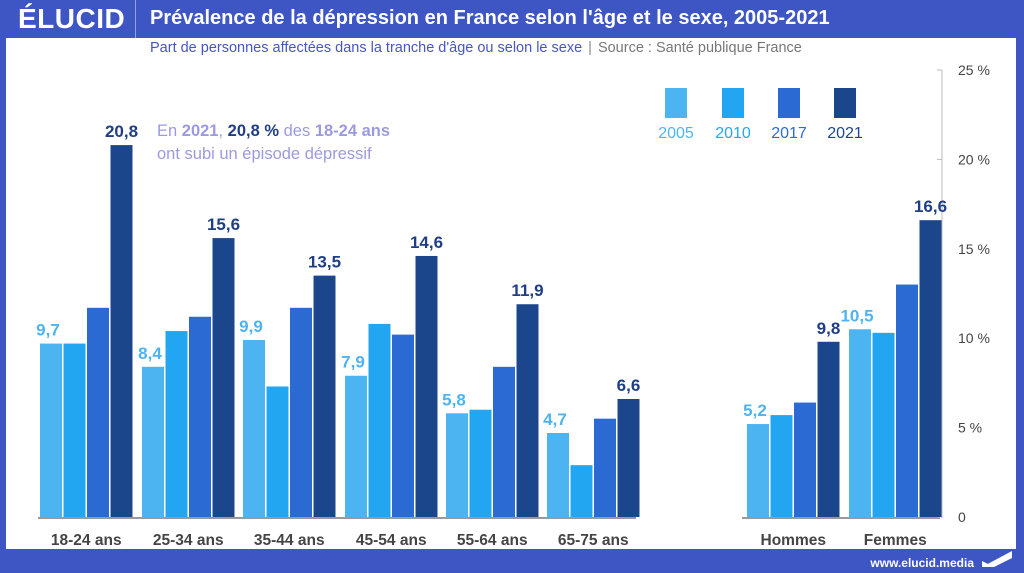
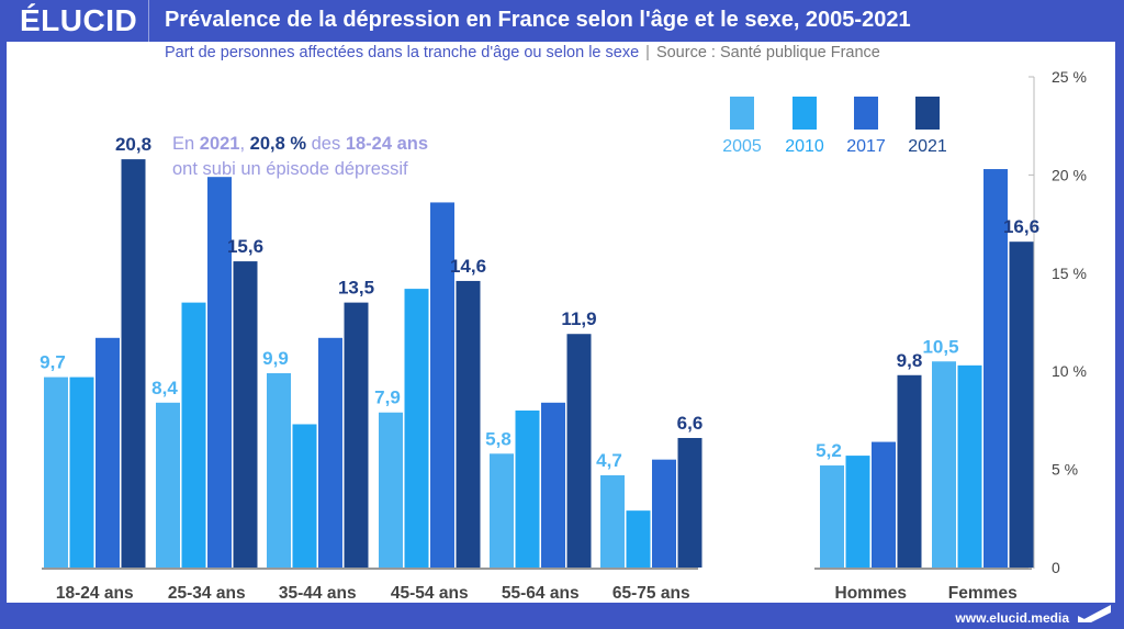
2010/25-34 ans: 10.4% -> 13.5%
2017/25-34 ans: 11.2% -> 19.9%
2010/45-54 ans: 10.8% -> 14.2%
2017/45-54 ans: 10.2% -> 18.6%
2010/55-64 ans: 6.0% -> 8.0%
2017/Femmes: 13.0% -> 20.3%
